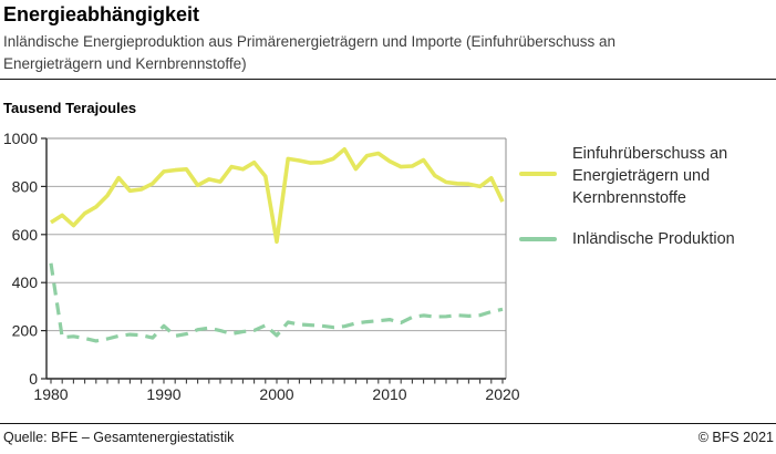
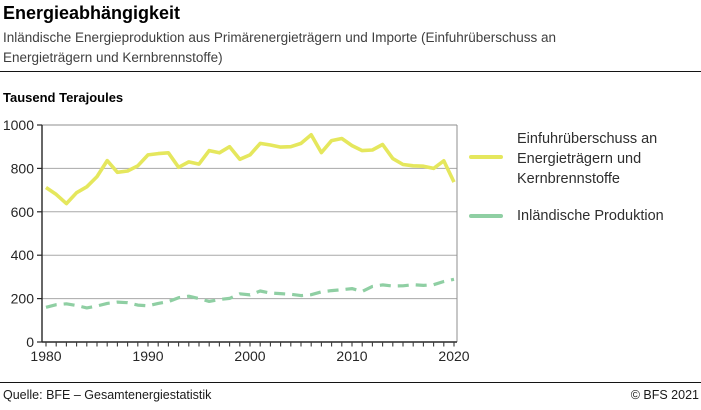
Einfuhrüberschuss an Energieträgern und Kernbrennstoffe/1980: 650 -> 710
Inländische Produktion/1980: 480 -> 160
Inländische Produktion/1990: 220 -> 170
Einfuhrüberschuss an Energieträgern und Kernbrennstoffe/2000: 570 -> 860
Inländische Produktion/2000: 180 -> 220
